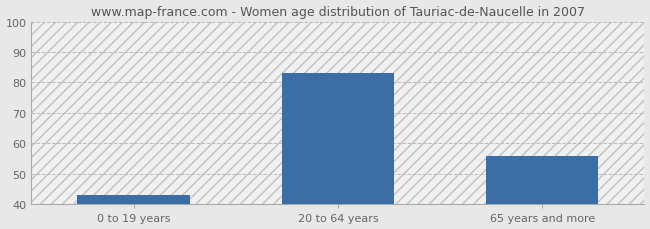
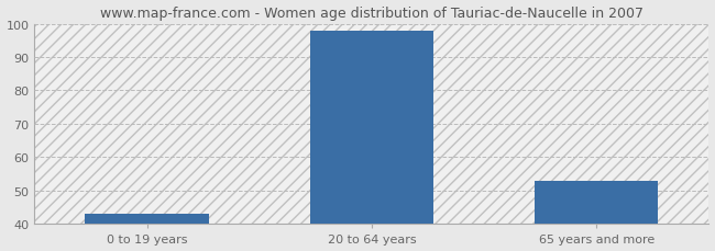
20 to 64 years: 83 -> 98
65 years and more: 56 -> 53
